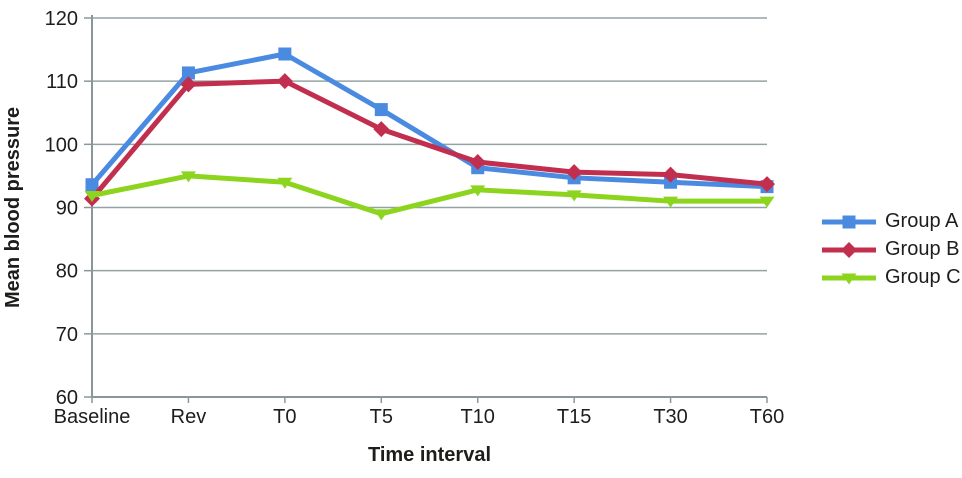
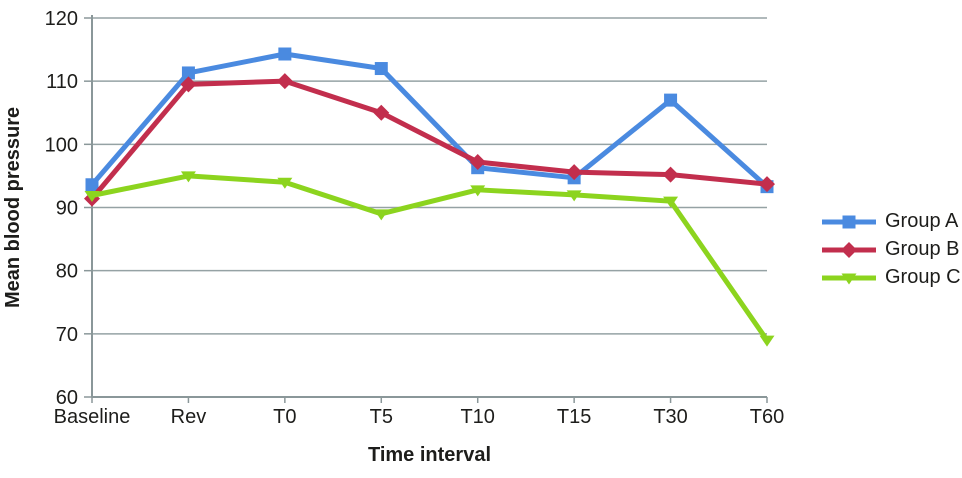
Group A/T5: 106 -> 112
Group B/T5: 102 -> 105
Group A/T30: 94 -> 107
Group C/T60: 91 -> 69
